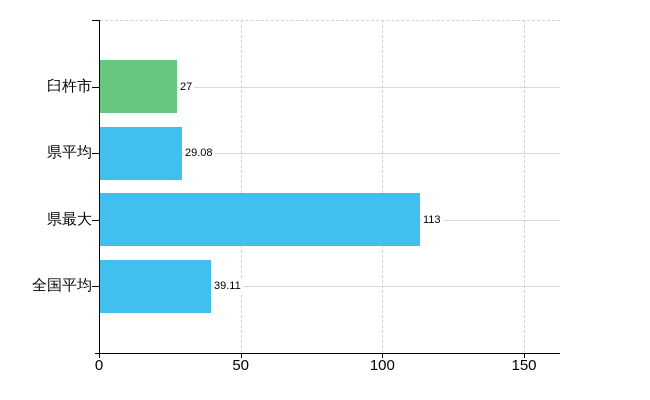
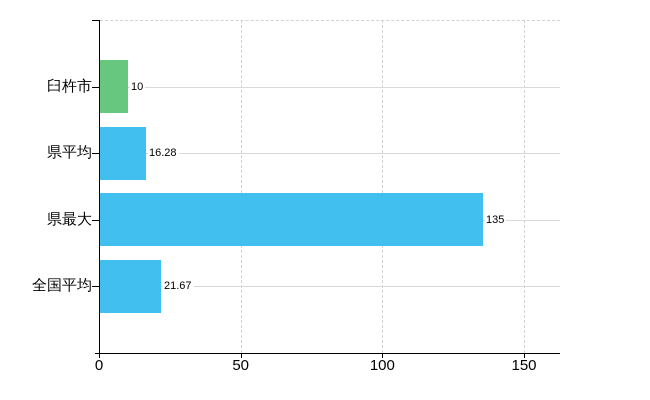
臼杵市: 27 -> 10
県平均: 29.08 -> 16.28
県最大: 113 -> 135
全国平均: 39.11 -> 21.67
